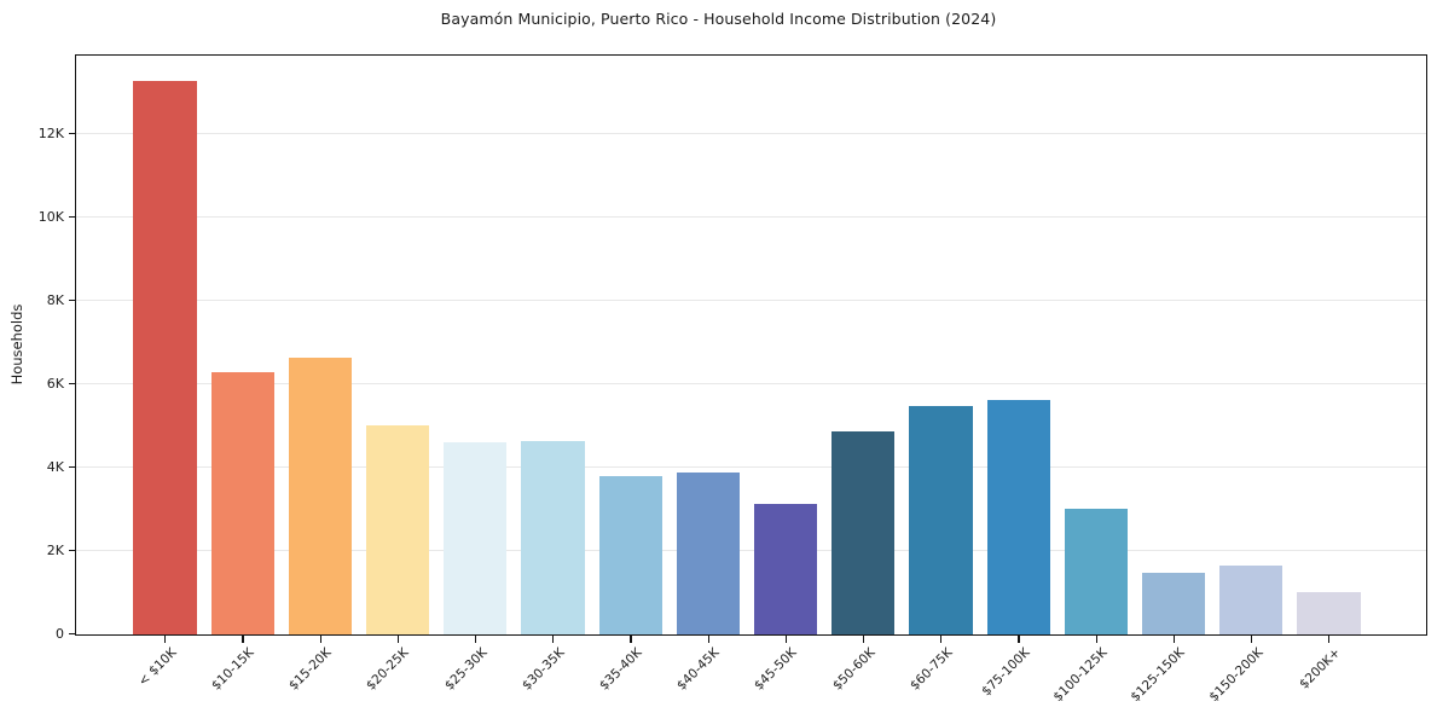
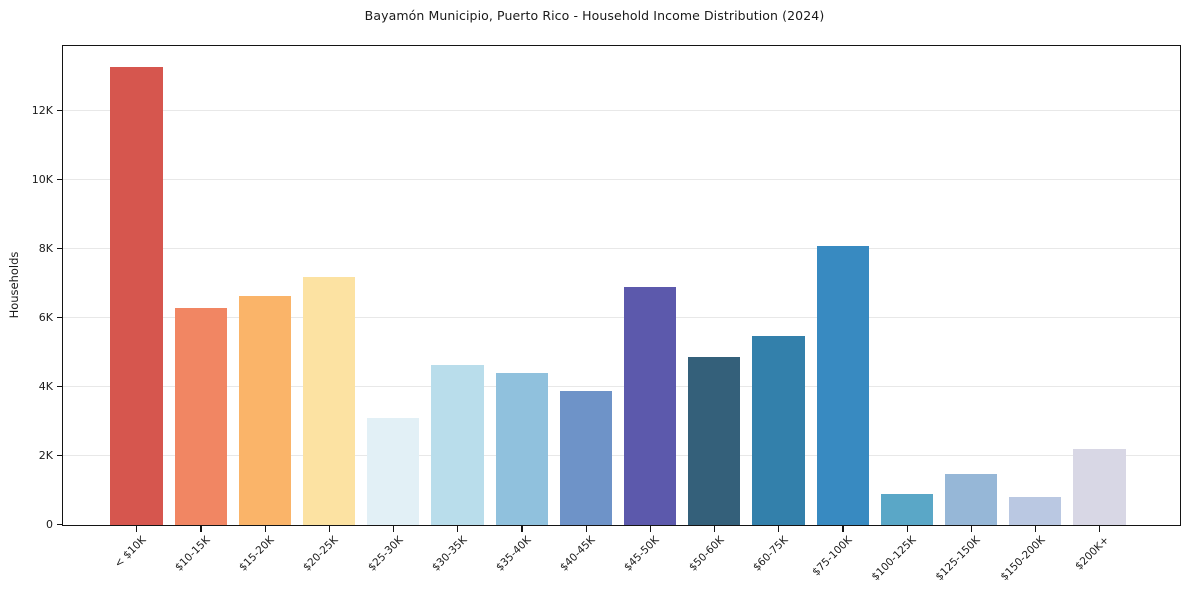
$20-25K: 5.0K -> 7.2K
$25-30K: 4.6K -> 3.1K
$35-40K: 3.8K -> 4.4K
$45-50K: 3.1K -> 6.9K
$75-100K: 5.6K -> 8.1K
$100-125K: 3.0K -> 0.9K
$150-200K: 1.6K -> 0.8K
$200K+: 1.0K -> 2.2K
